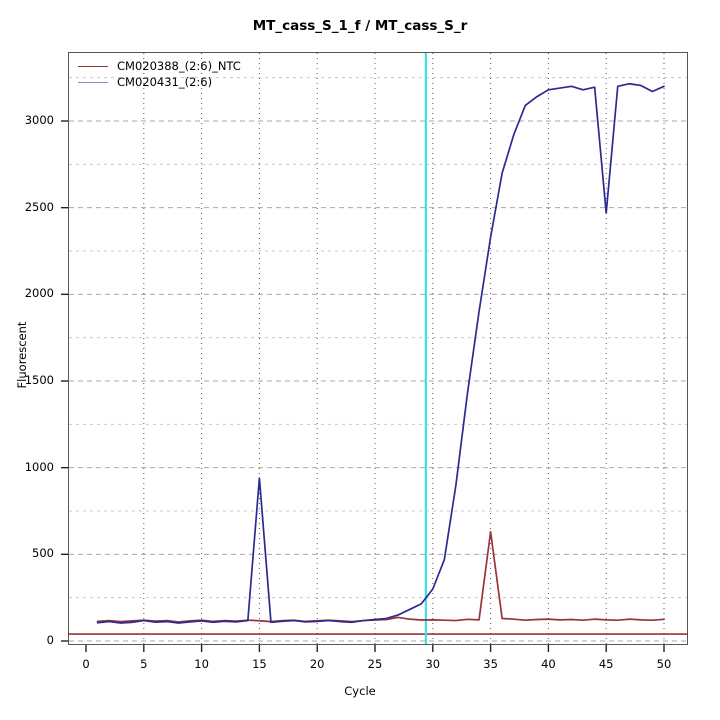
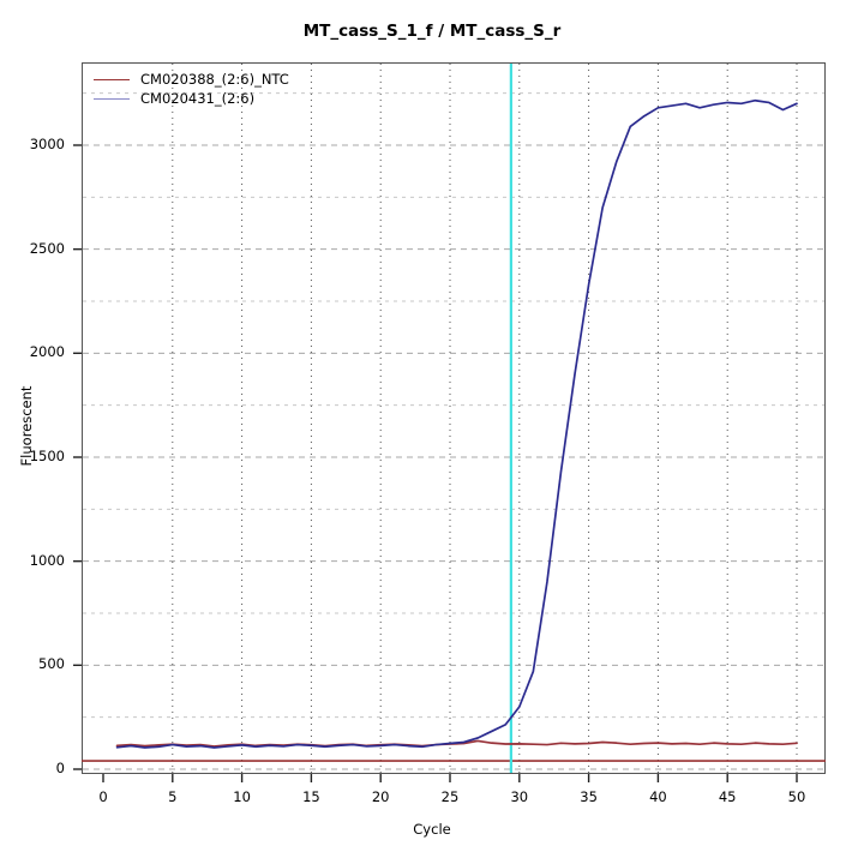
CM020431_(2:6)/15: 940 -> 110
CM020388_(2:6)_NTC/35: 630 -> 120
CM020431_(2:6)/45: 2470 -> 3200
